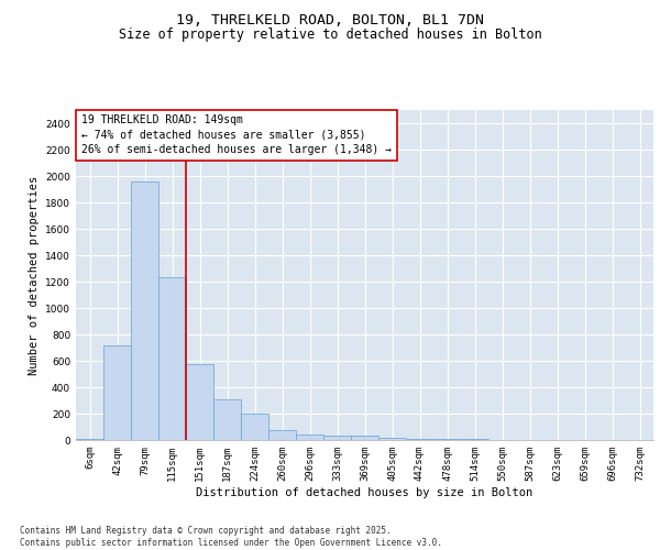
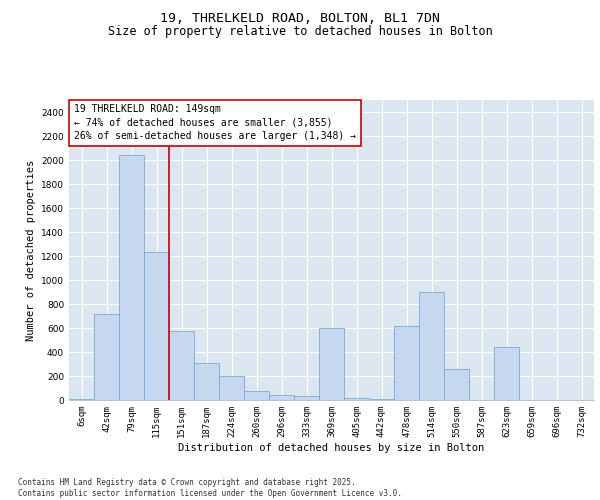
79sqm: 1960 -> 2040
369sqm: 30 -> 600
478sqm: 0 -> 620
514sqm: 0 -> 900
550sqm: 0 -> 260
623sqm: 0 -> 440
